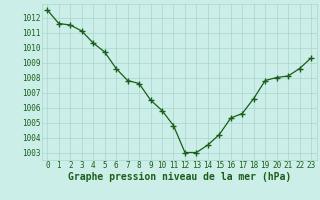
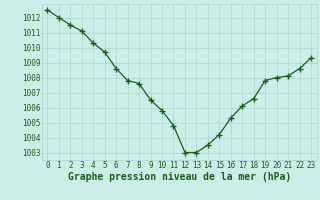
1: 1011.6 -> 1012.0
17: 1005.6 -> 1006.1
